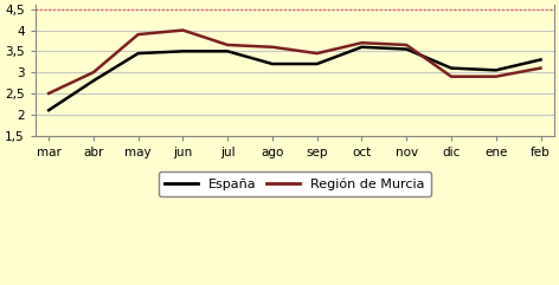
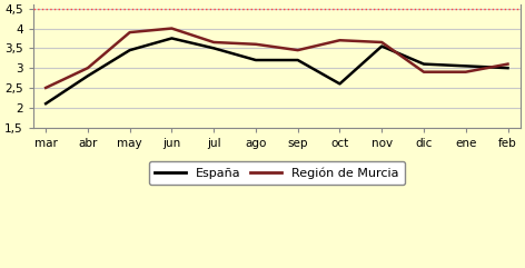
España/jun: 3,50 -> 3,75
España/oct: 3,60 -> 2,60
España/feb: 3,30 -> 3,00
